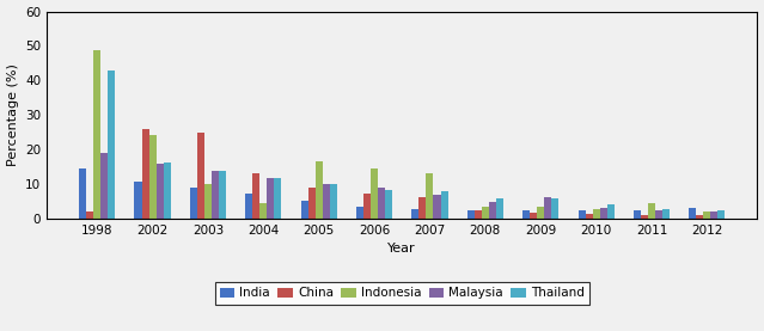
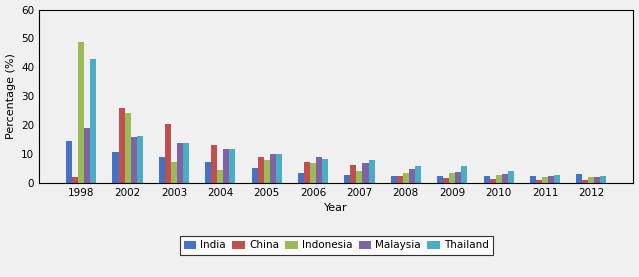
China/2003: 25.0 -> 20.5
Indonesia/2003: 10.0 -> 7.0
Indonesia/2005: 16.5 -> 7.8
Indonesia/2006: 14.5 -> 6.9
Indonesia/2007: 13.0 -> 4.1
Malaysia/2009: 6.0 -> 3.6
Indonesia/2011: 4.5 -> 2.1
